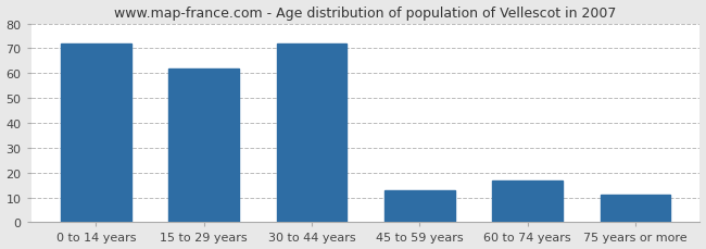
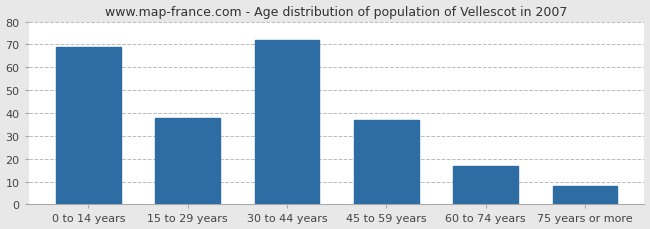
0 to 14 years: 72 -> 69
15 to 29 years: 62 -> 38
45 to 59 years: 13 -> 37
75 years or more: 11 -> 8
